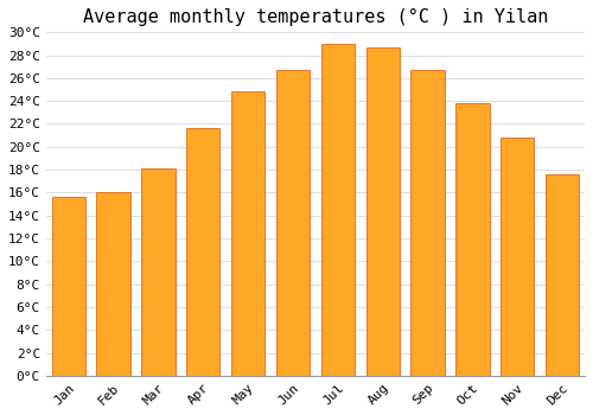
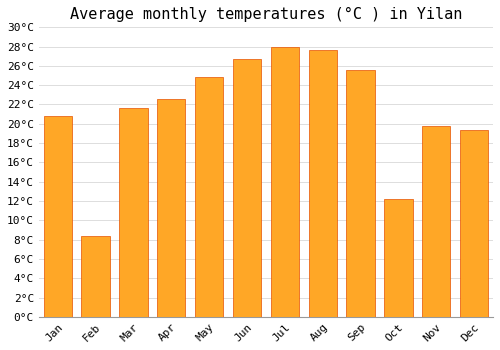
Jan: 15.6°C -> 20.8°C
Feb: 16.0°C -> 8.4°C
Mar: 18.1°C -> 21.6°C
Apr: 21.6°C -> 22.6°C
Jul: 29.0°C -> 28.0°C
Aug: 28.7°C -> 27.6°C
Sep: 26.7°C -> 25.6°C
Oct: 23.8°C -> 12.2°C
Nov: 20.8°C -> 19.8°C
Dec: 17.6°C -> 19.4°C
